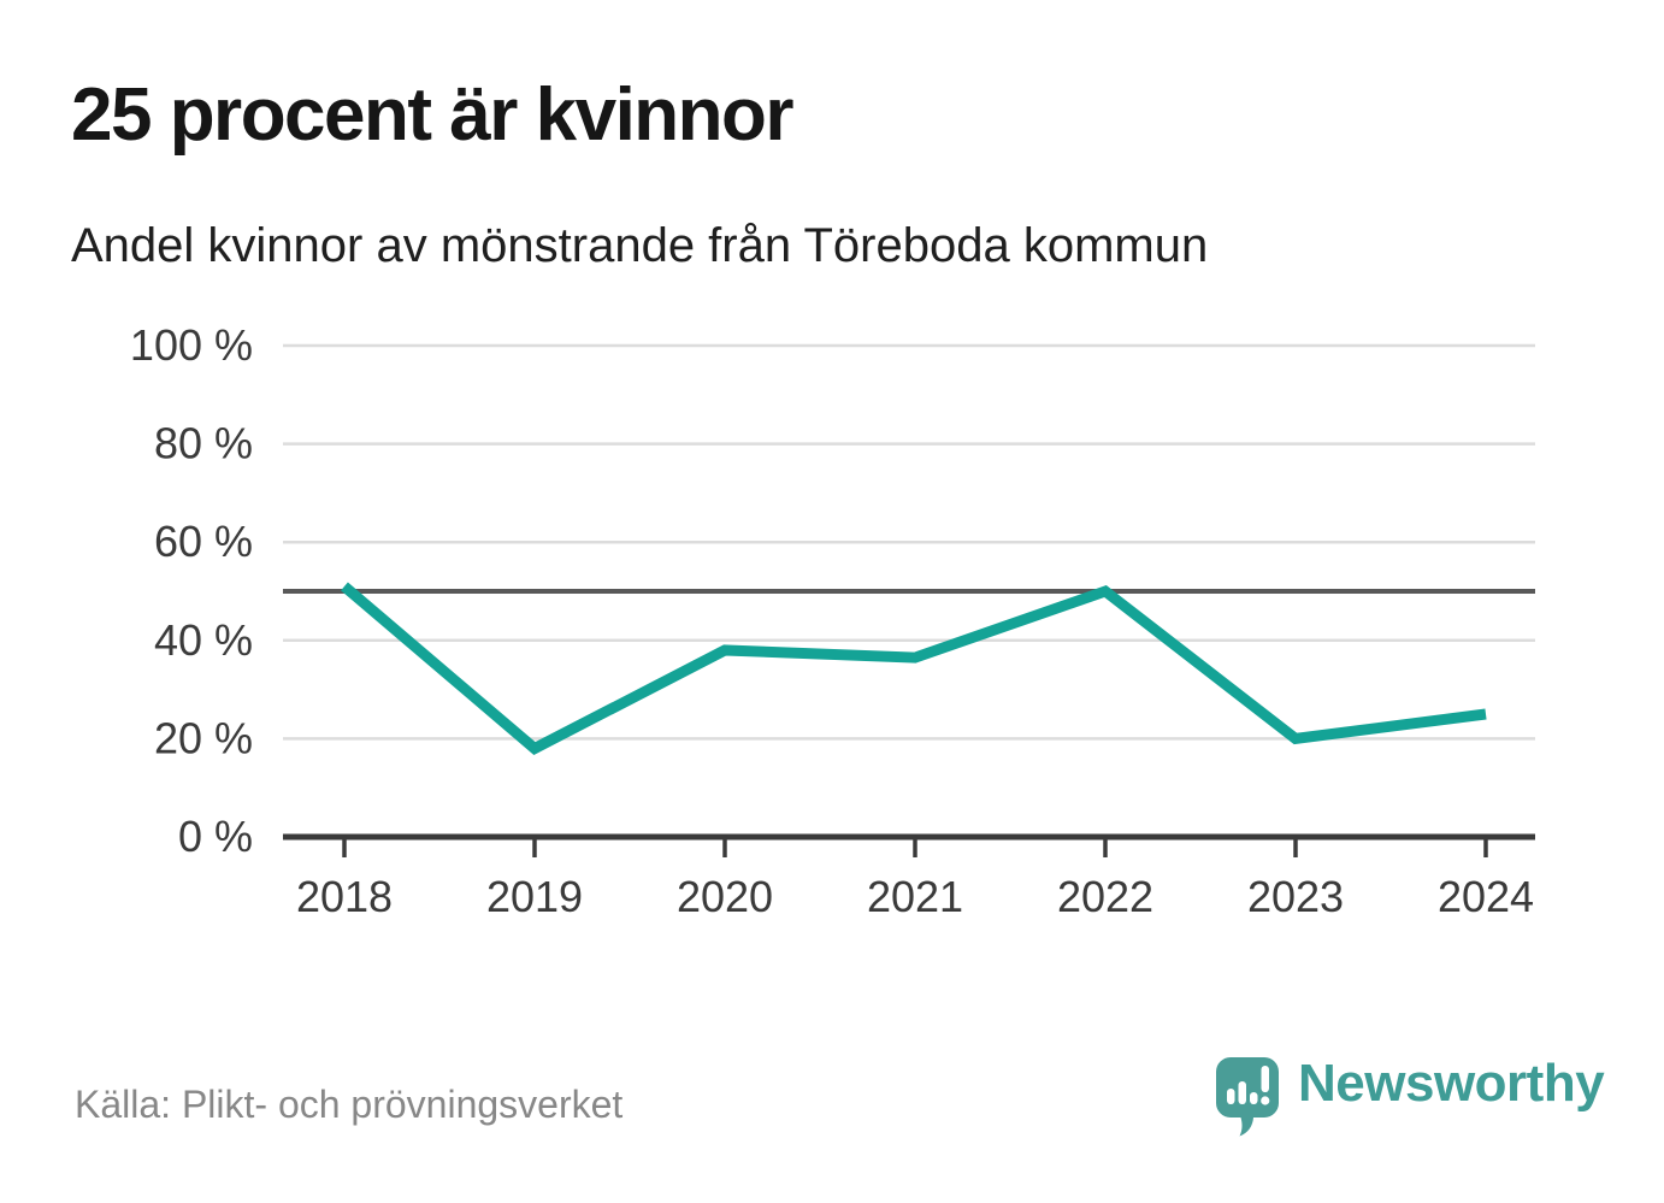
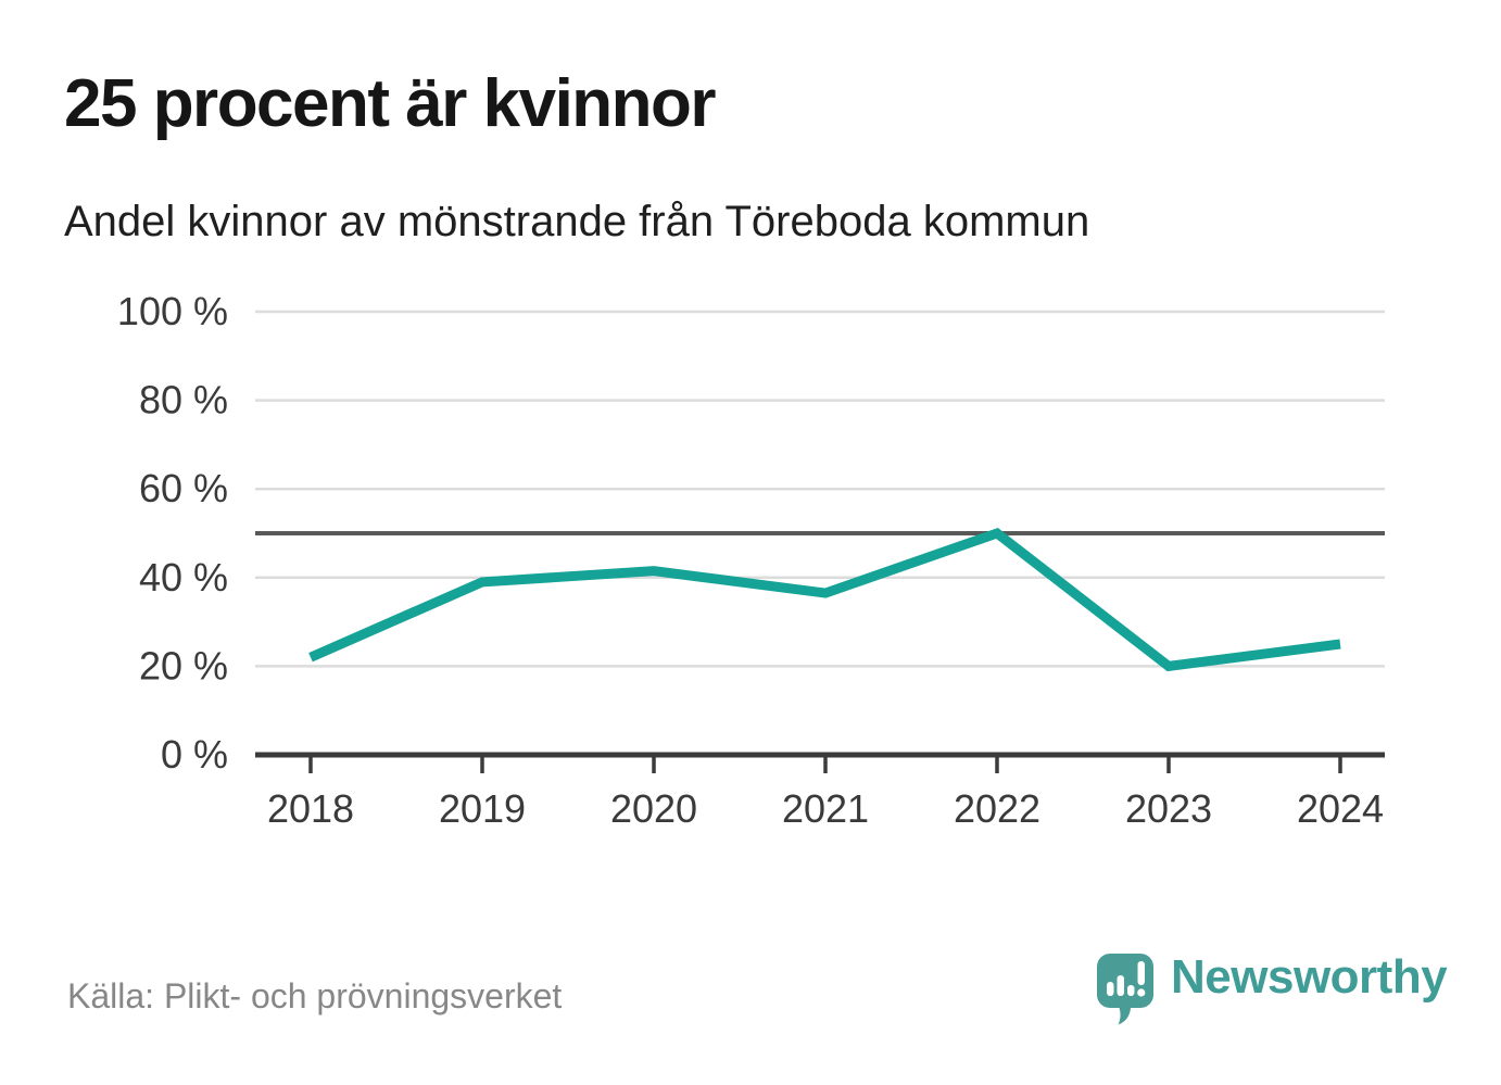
2018: 51% -> 22%
2019: 18% -> 39%
2020: 38% -> 42%
